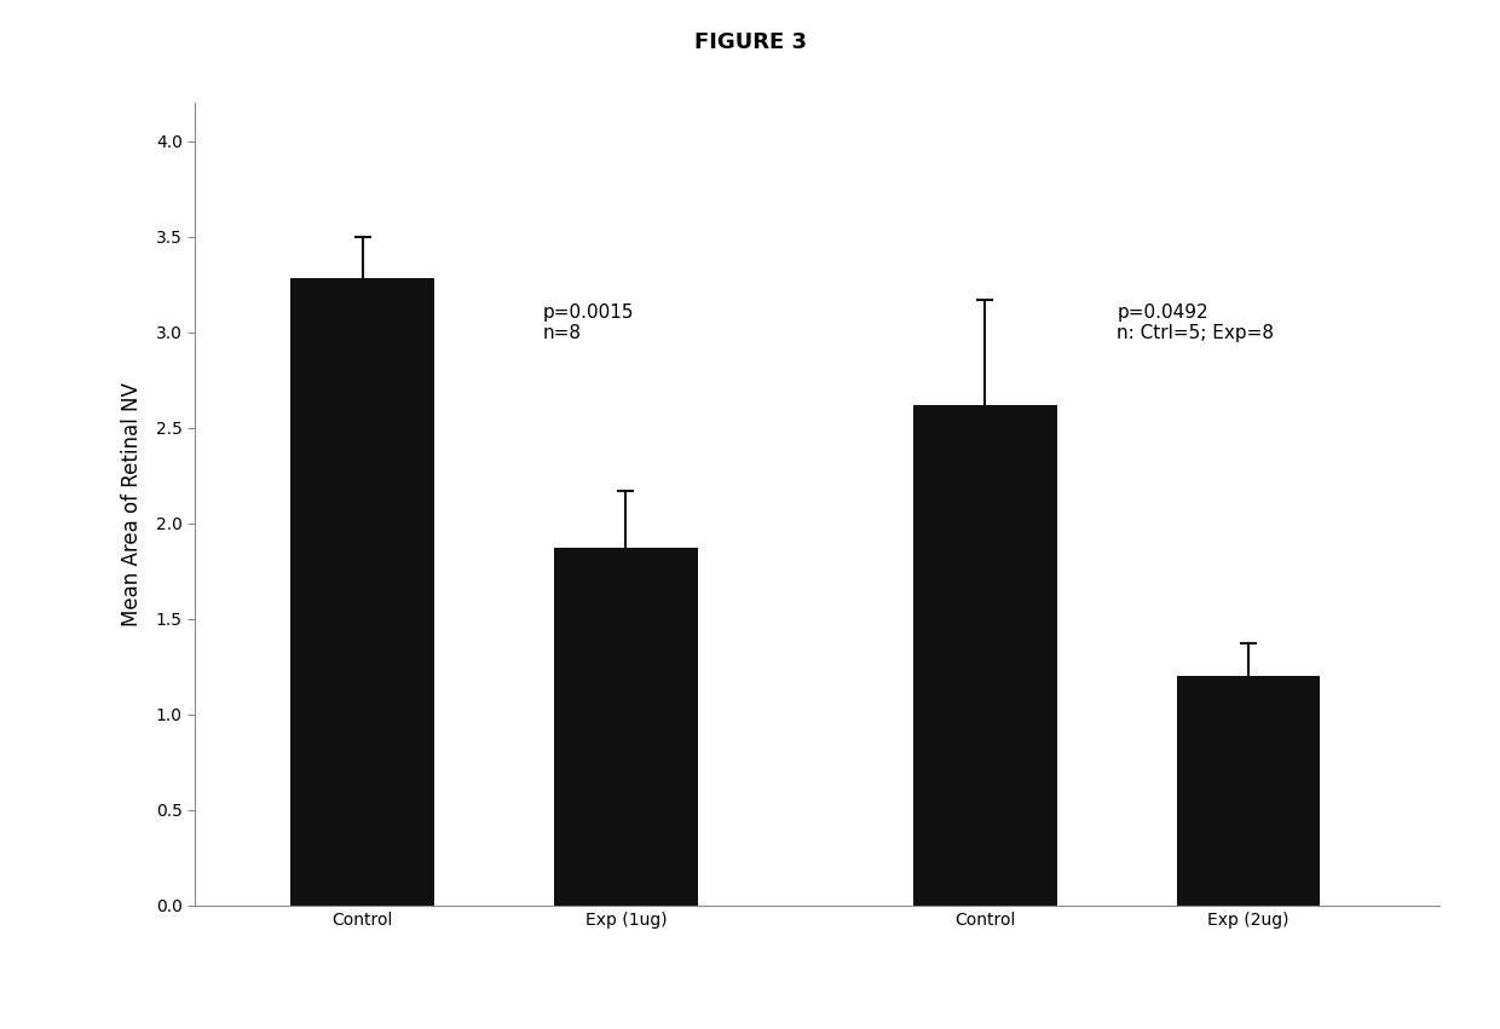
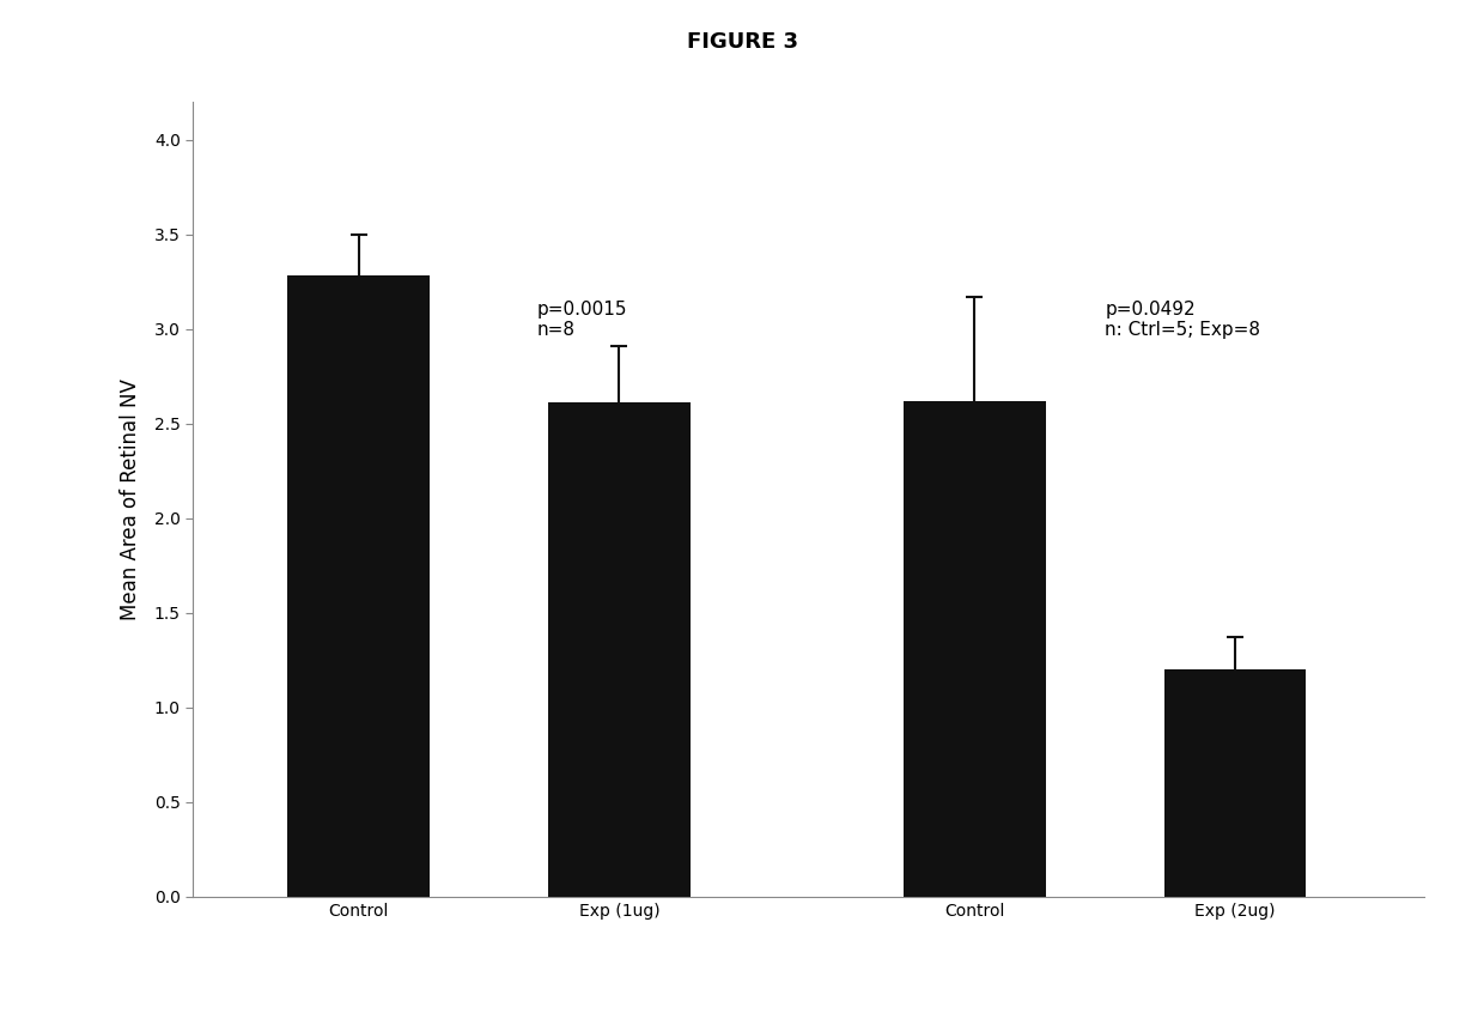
Exp (1ug): 1.87 -> 2.61
